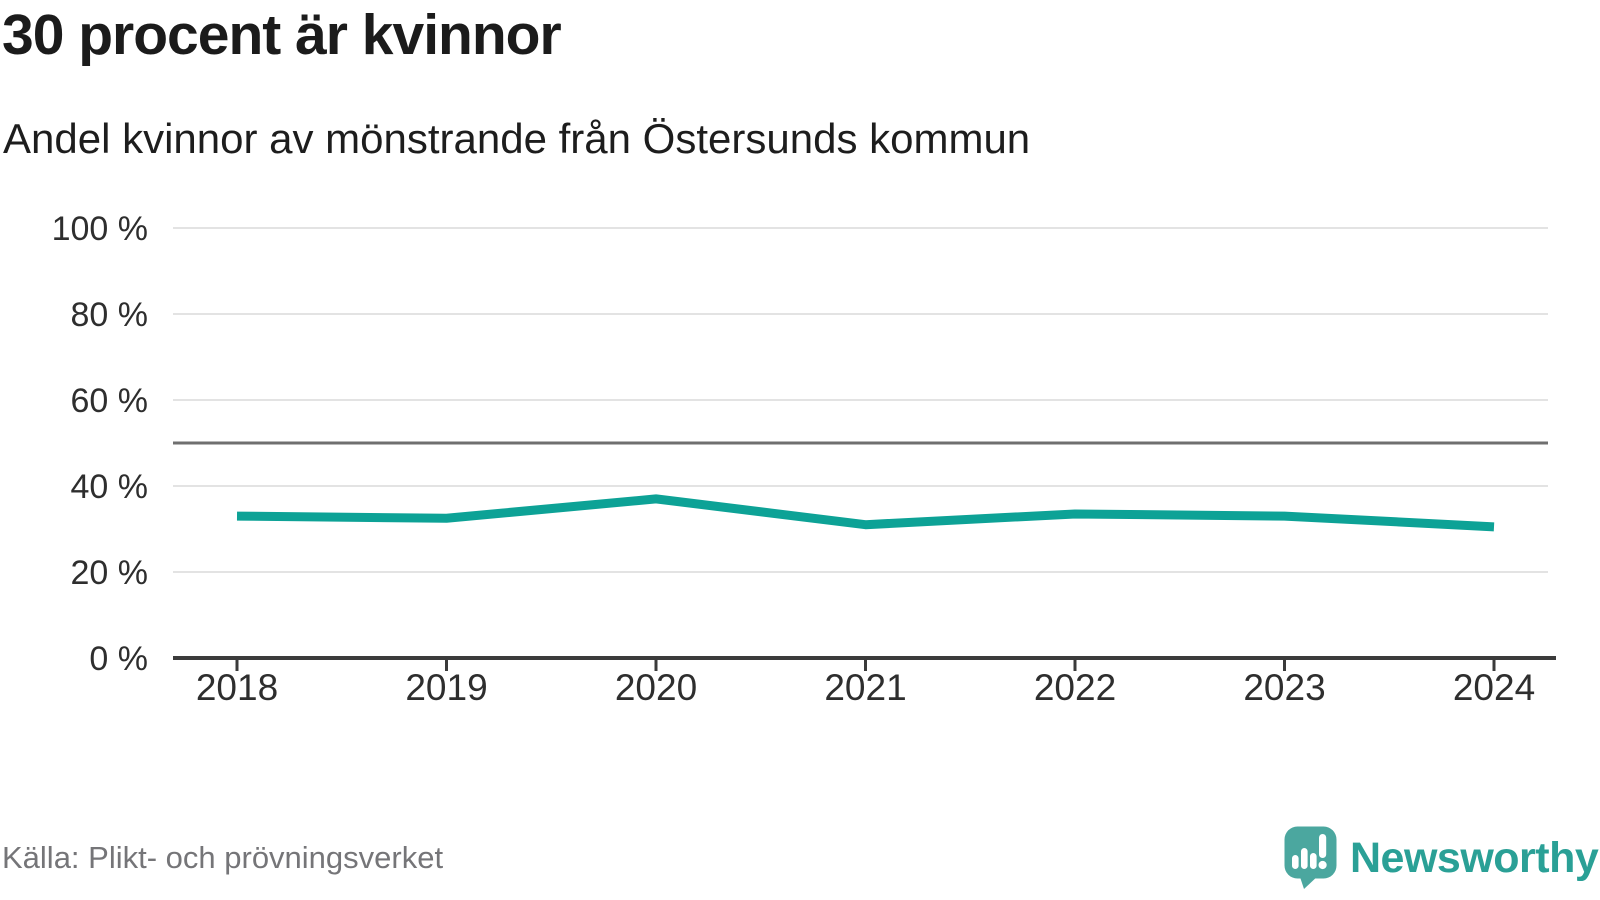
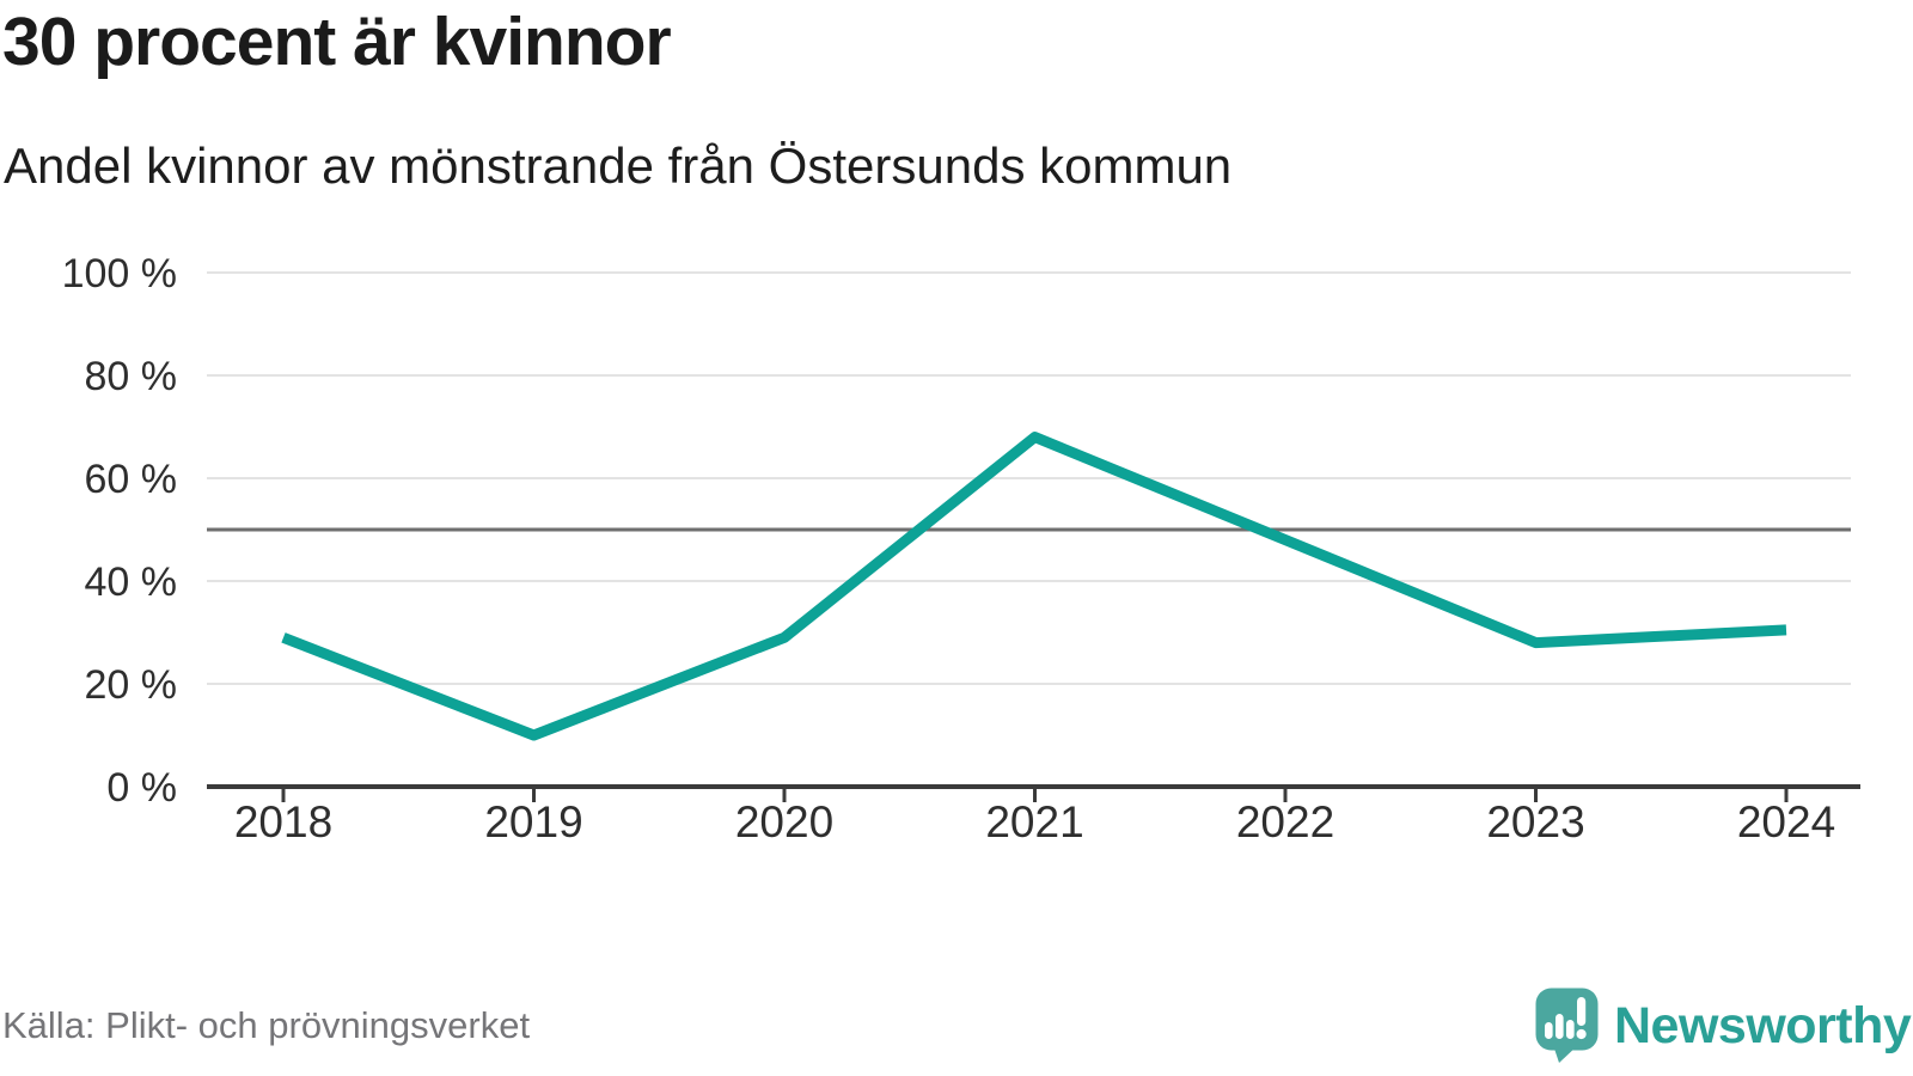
2018: 33% -> 29%
2019: 32% -> 10%
2020: 37% -> 29%
2021: 31% -> 68%
2022: 34% -> 48%
2023: 33% -> 28%
